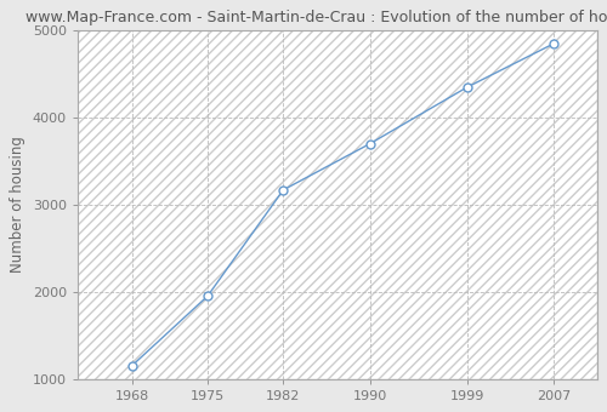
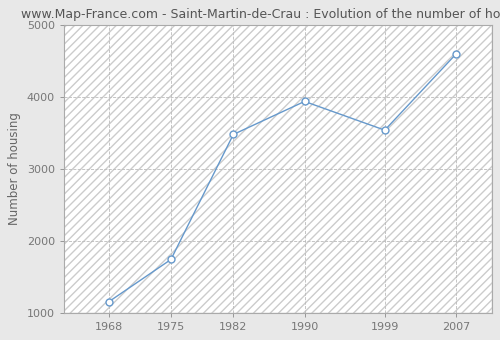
1975: 1950 -> 1740
1982: 3170 -> 3480
1990: 3700 -> 3940
1999: 4350 -> 3540
2007: 4850 -> 4600
